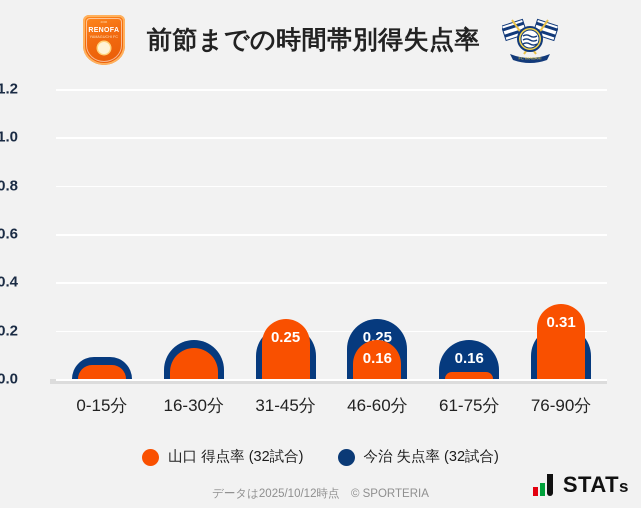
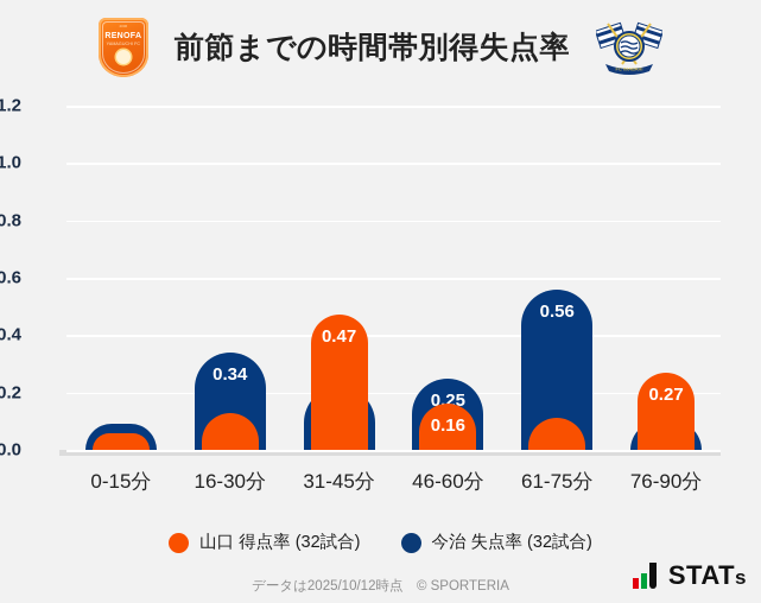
今治 失点率 (32試合)/16-30分: 0.16 -> 0.34
山口 得点率 (32試合)/31-45分: 0.25 -> 0.47
山口 得点率 (32試合)/61-75分: 0.03 -> 0.11
今治 失点率 (32試合)/61-75分: 0.16 -> 0.56
山口 得点率 (32試合)/76-90分: 0.31 -> 0.27
今治 失点率 (32試合)/76-90分: 0.22 -> 0.10
